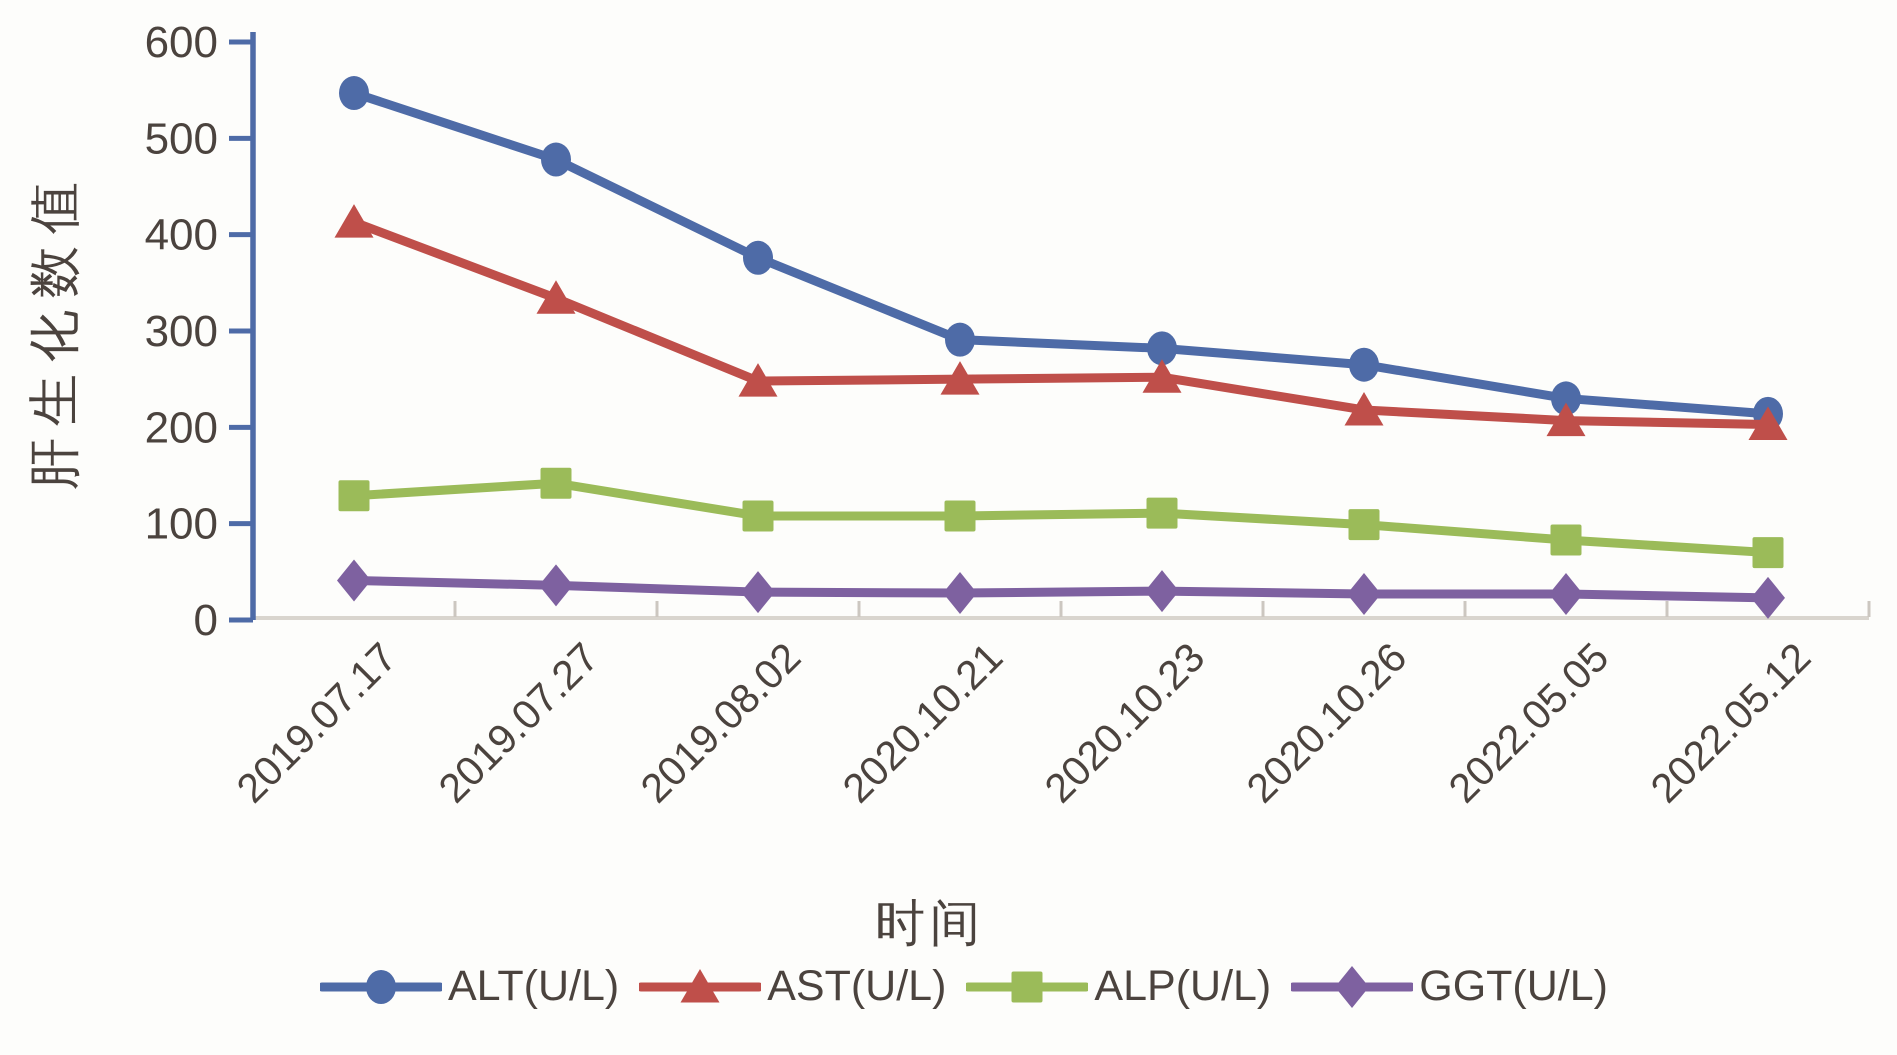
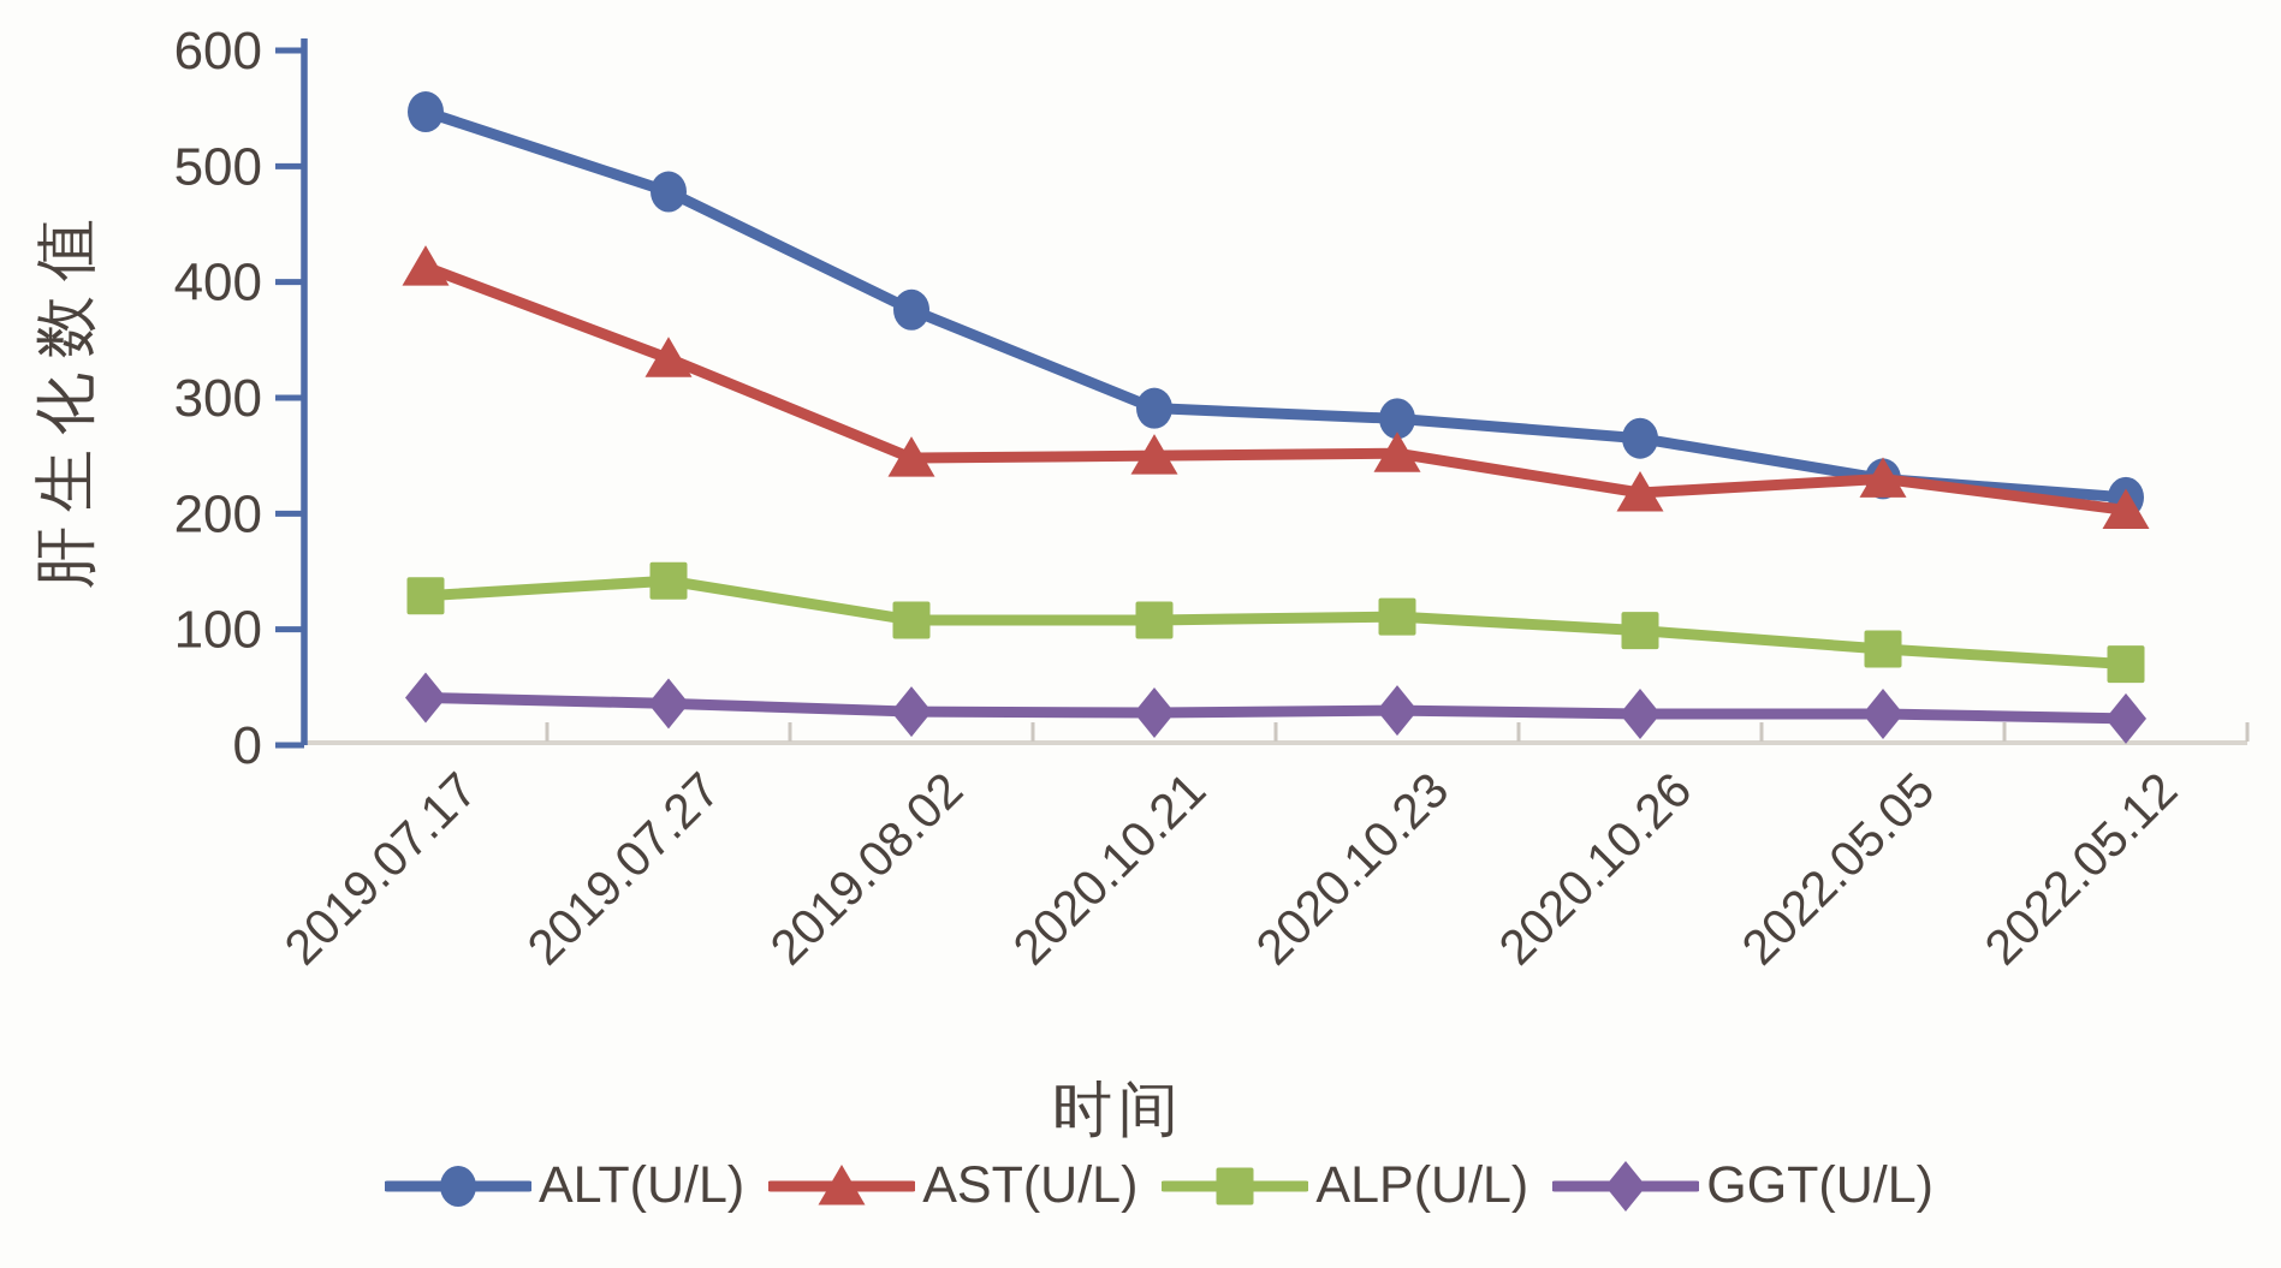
AST(U/L)/2022.05.05: 210 -> 230
